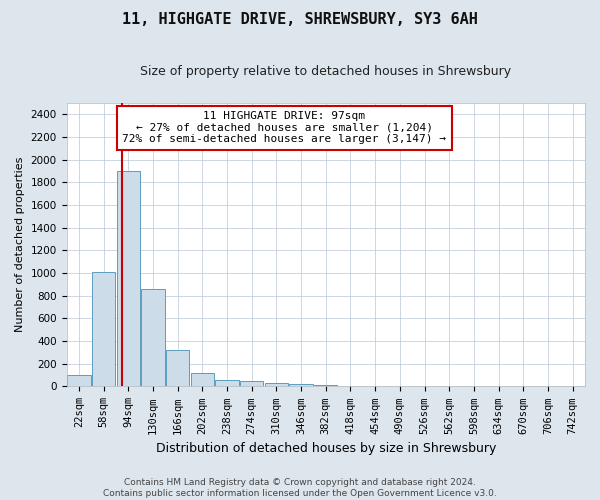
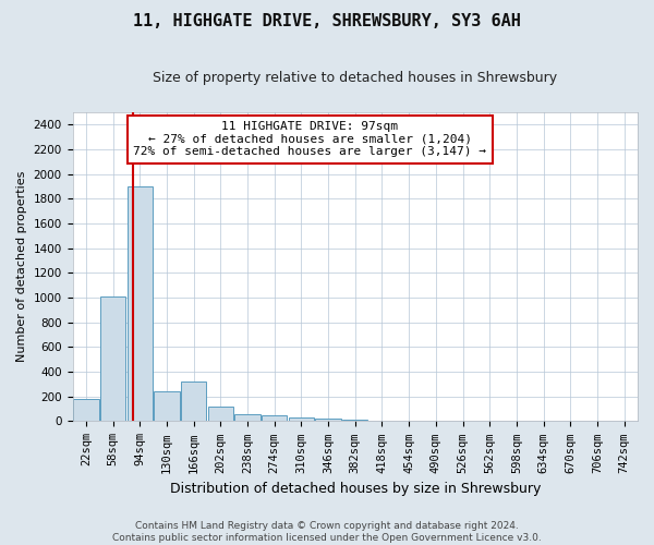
22sqm: 100 -> 180
130sqm: 860 -> 240
